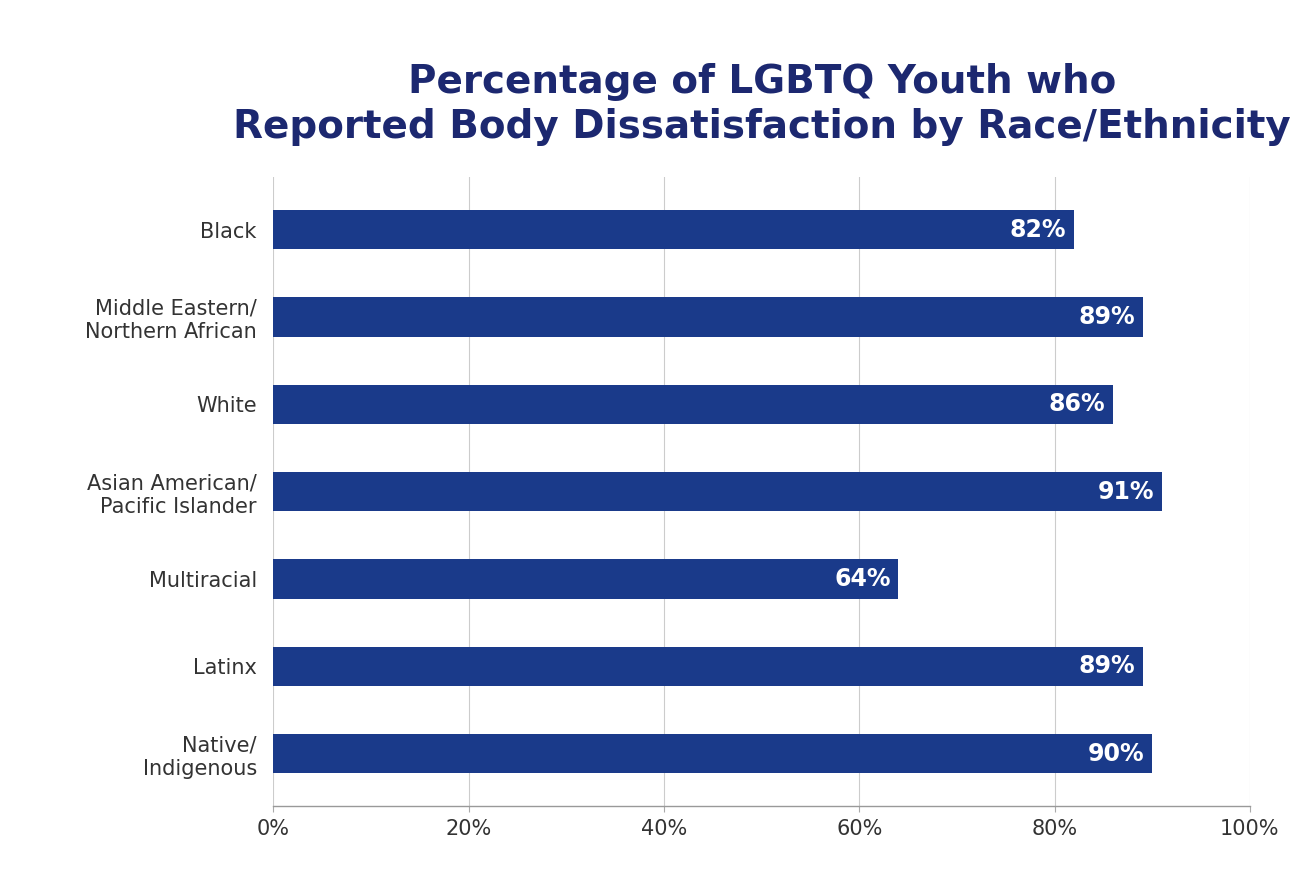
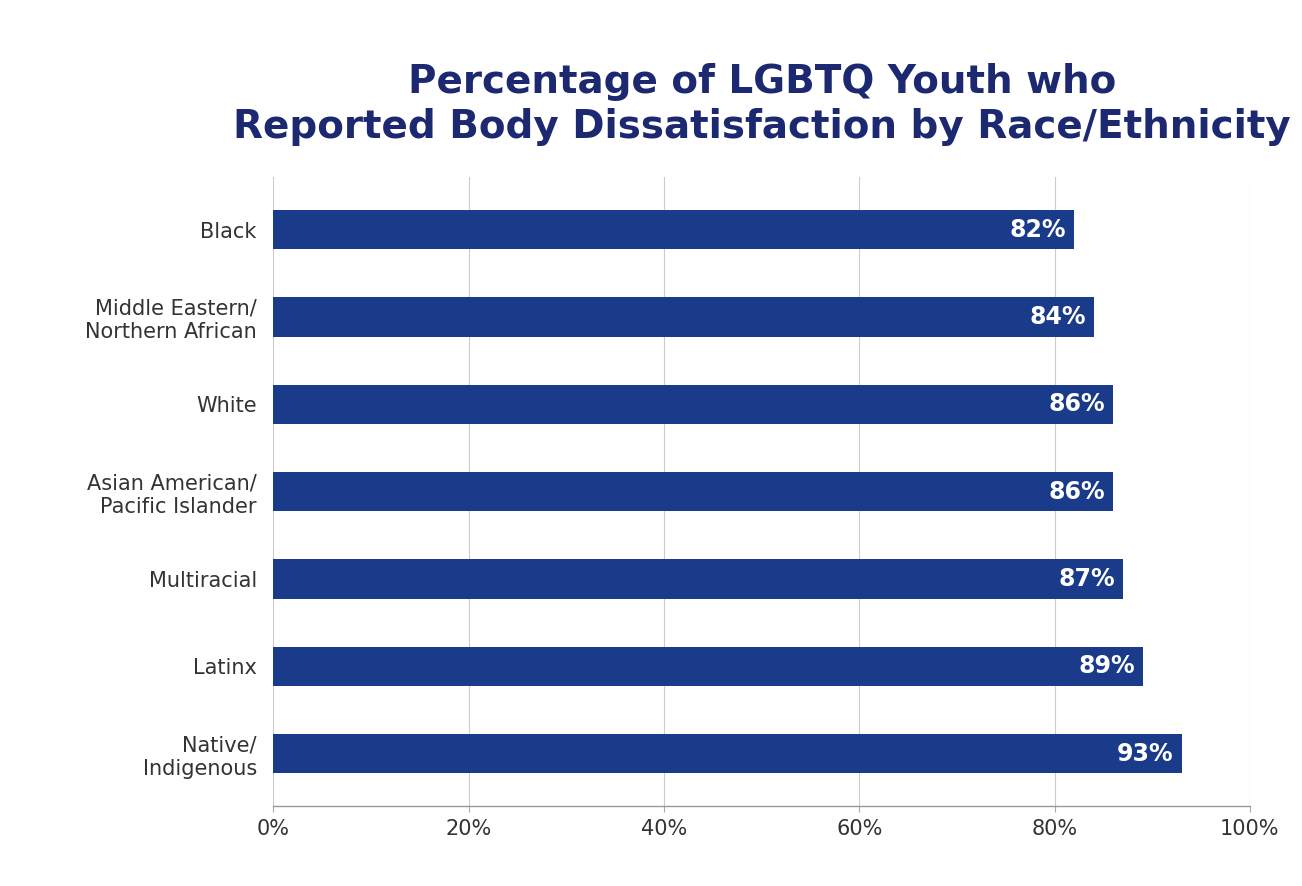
Middle Eastern/ Northern African: 89% -> 84%
Asian American/ Pacific Islander: 91% -> 86%
Multiracial: 64% -> 87%
Native/ Indigenous: 90% -> 93%
